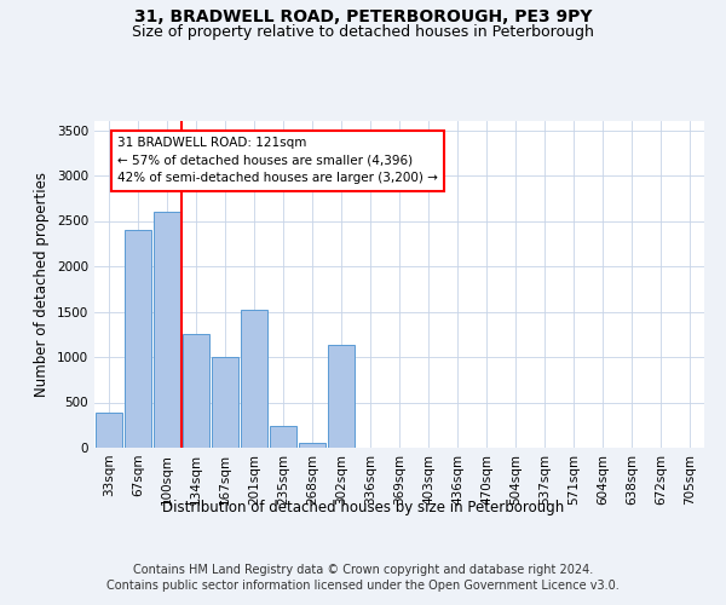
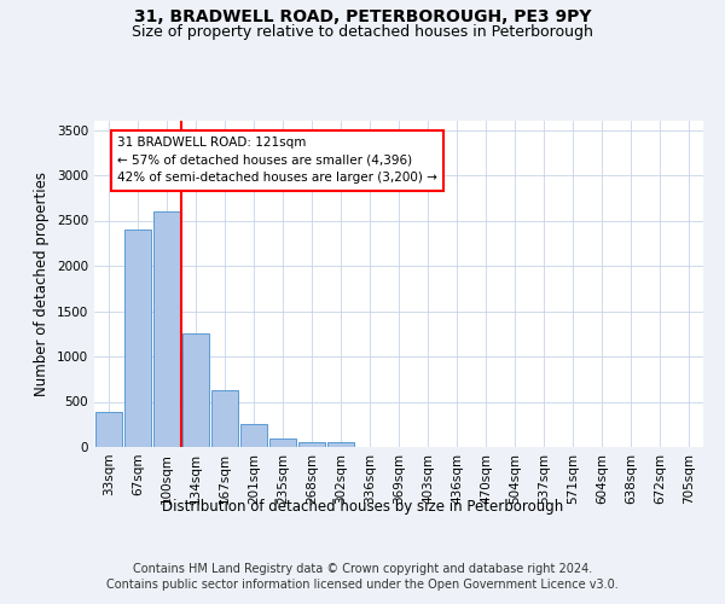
167sqm: 1000 -> 630
201sqm: 1520 -> 250
235sqm: 240 -> 100
302sqm: 1140 -> 60
